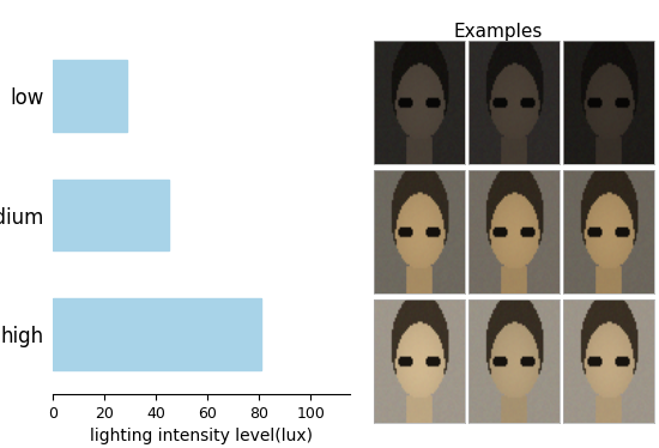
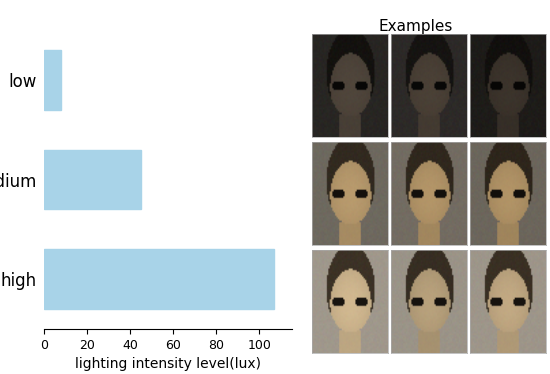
low: 29 -> 8
high: 81 -> 107
